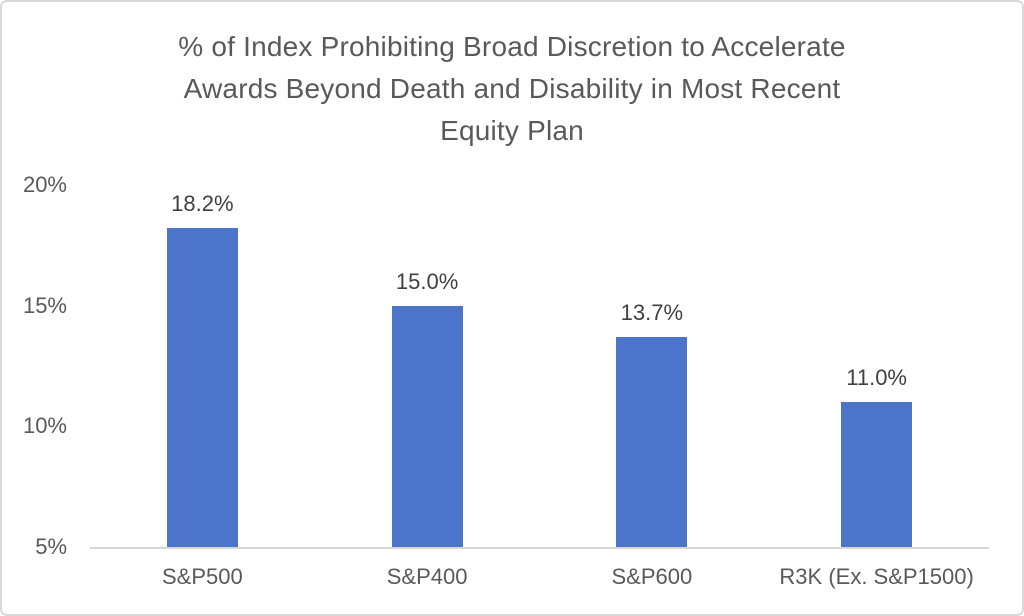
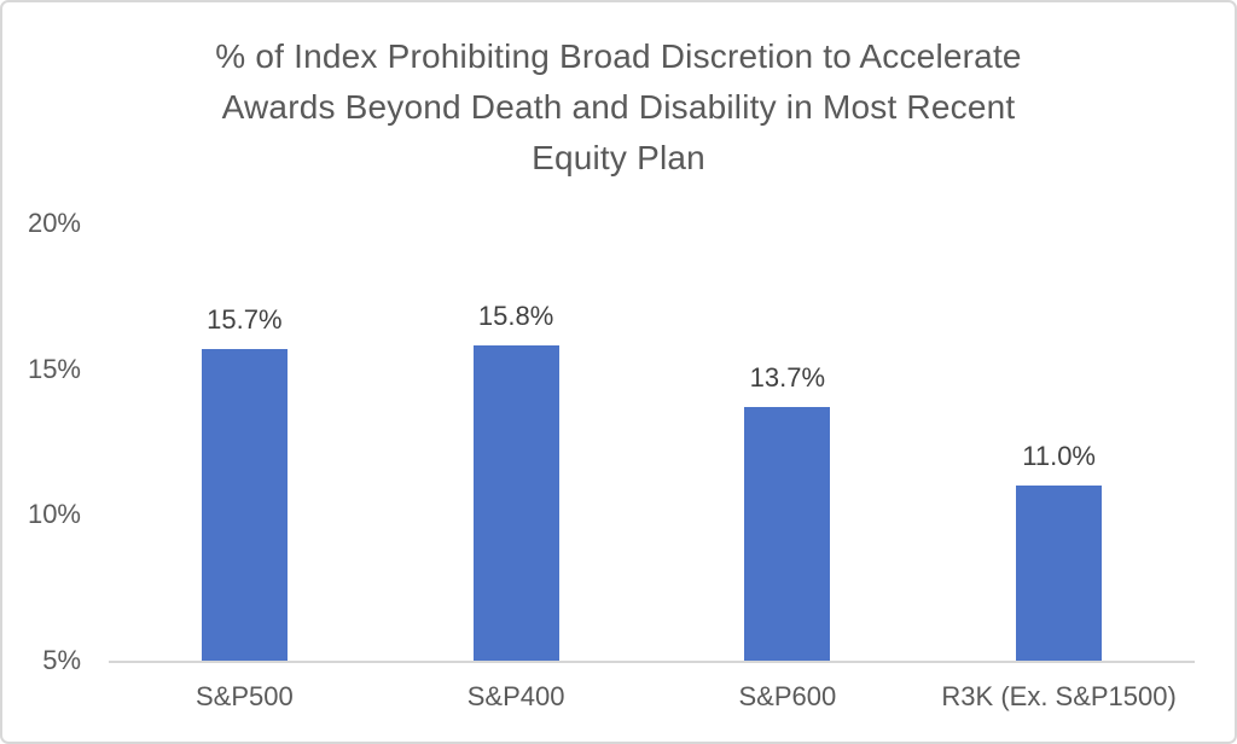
S&P500: 18.2% -> 15.7%
S&P400: 15.0% -> 15.8%
